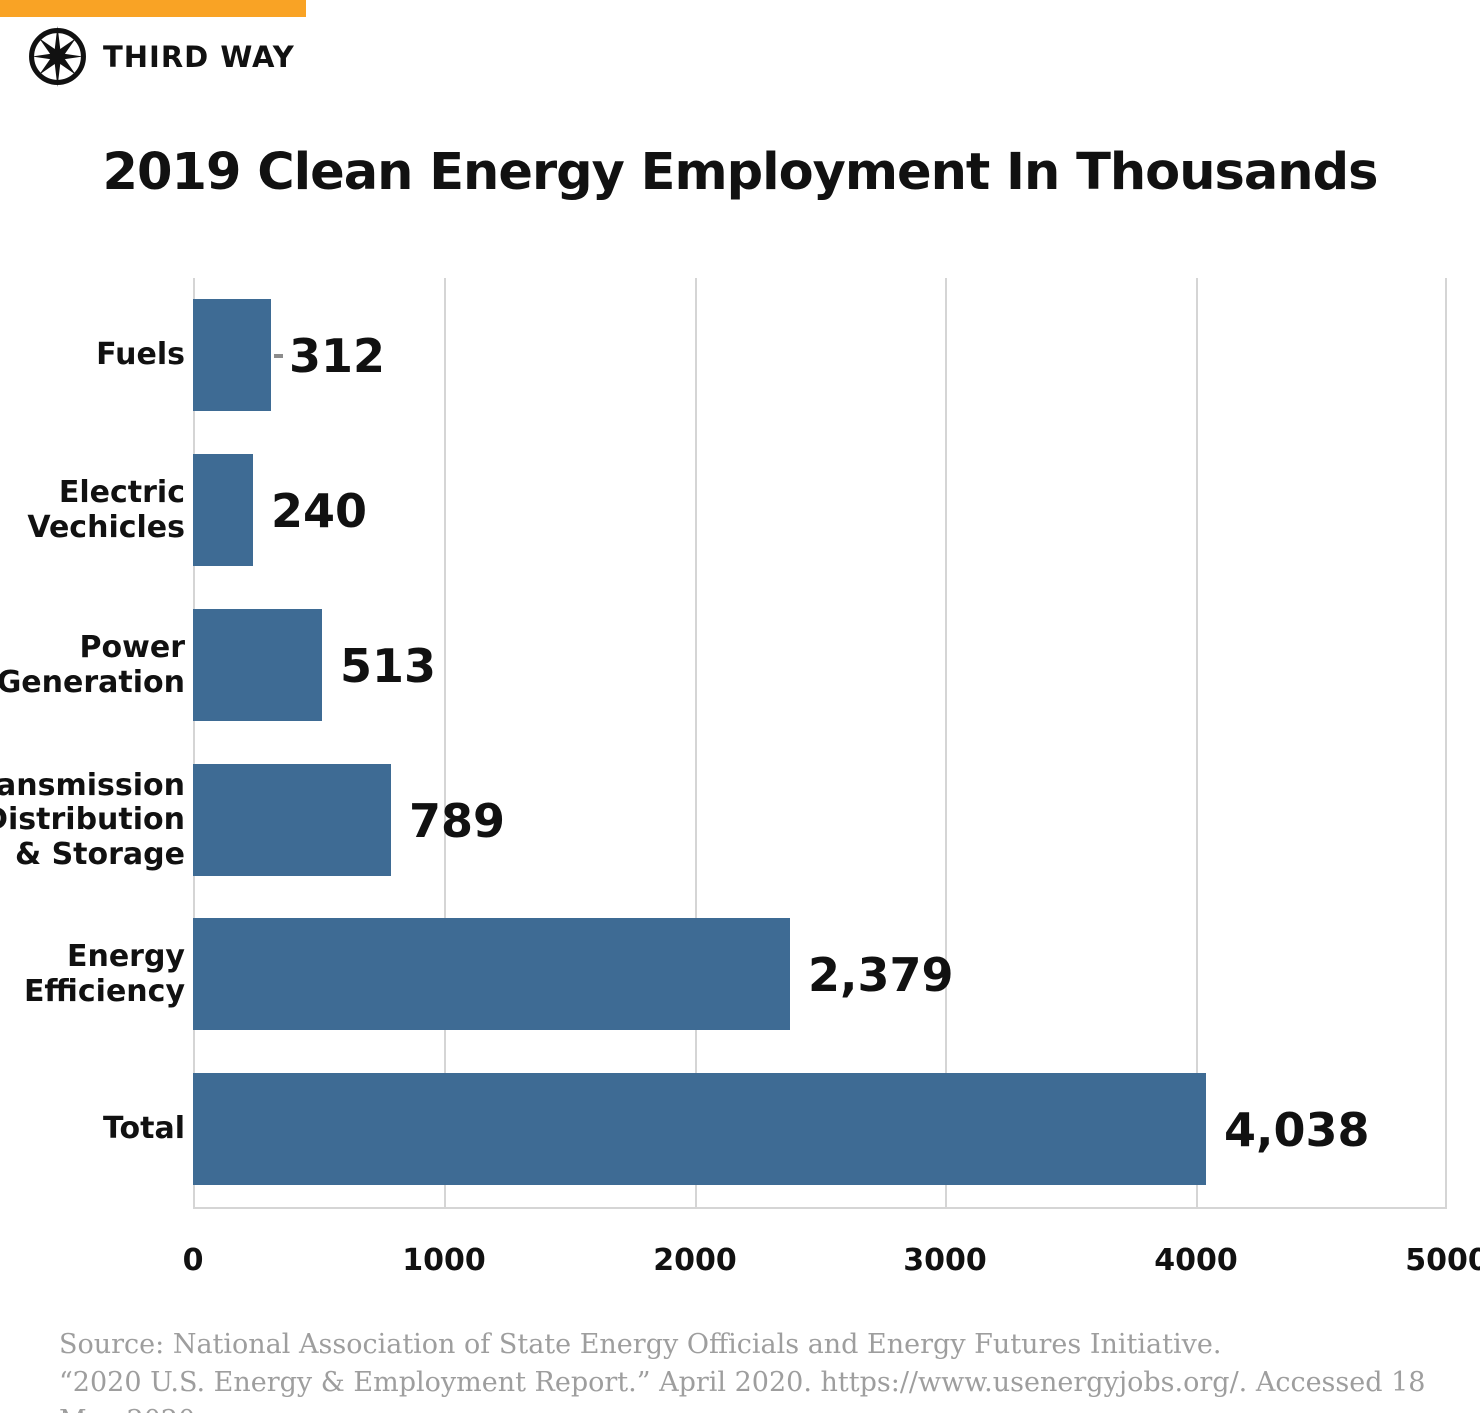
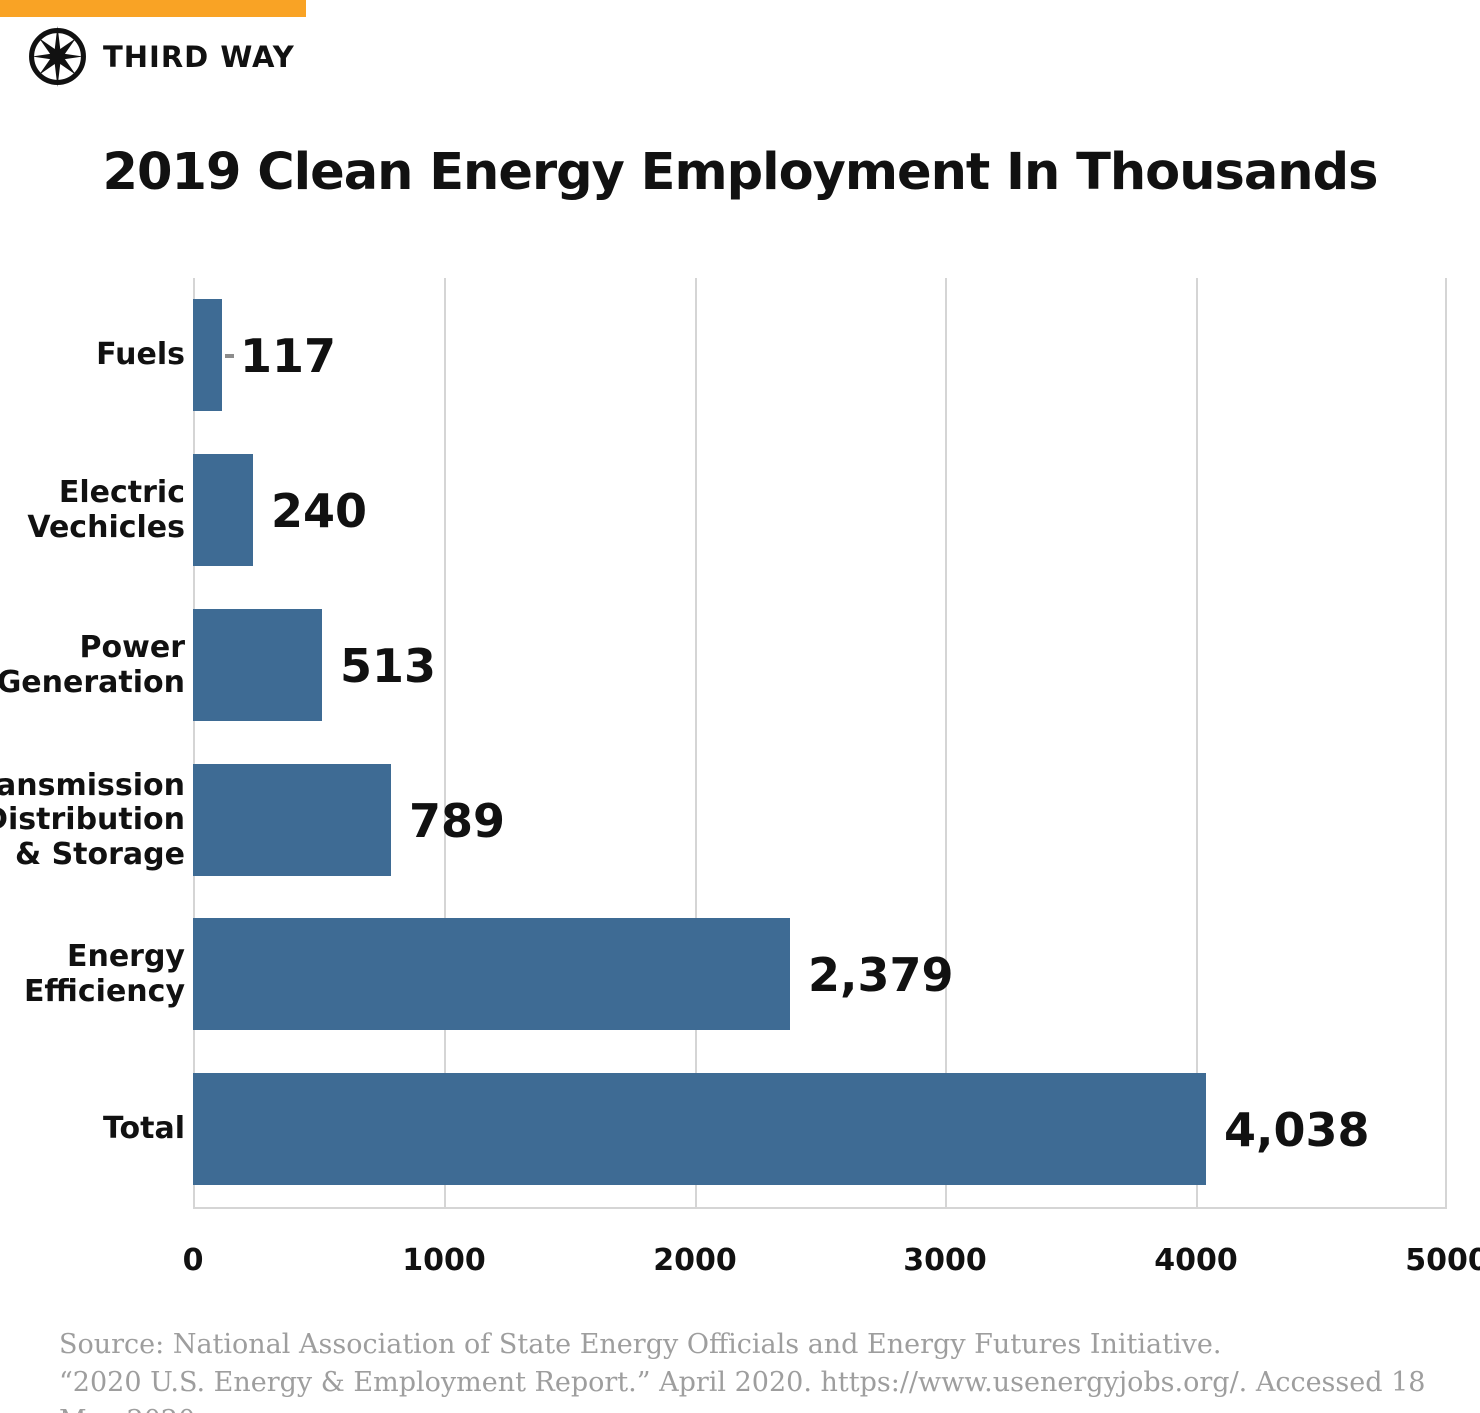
Fuels: 312 -> 117
